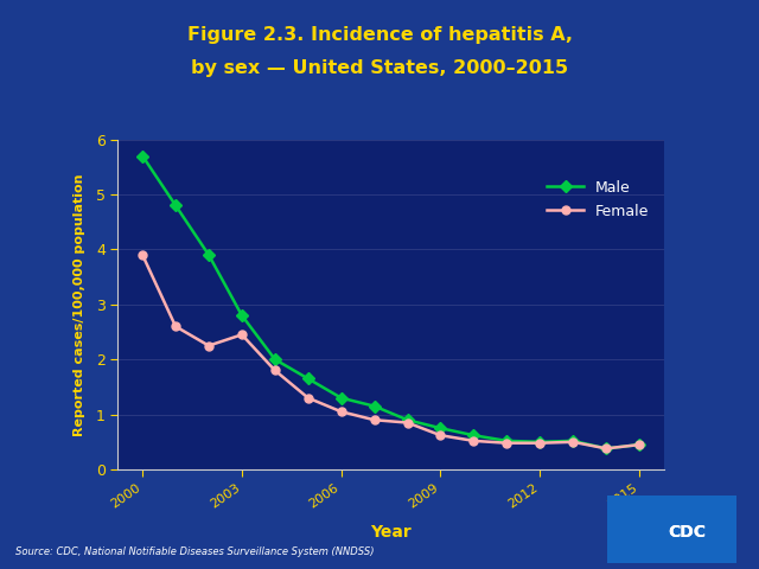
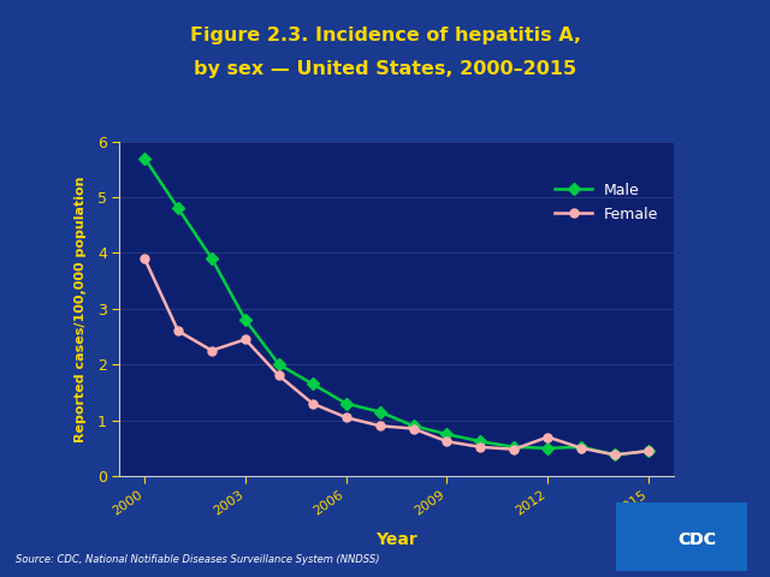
Female/2012: 0.48 -> 0.70
